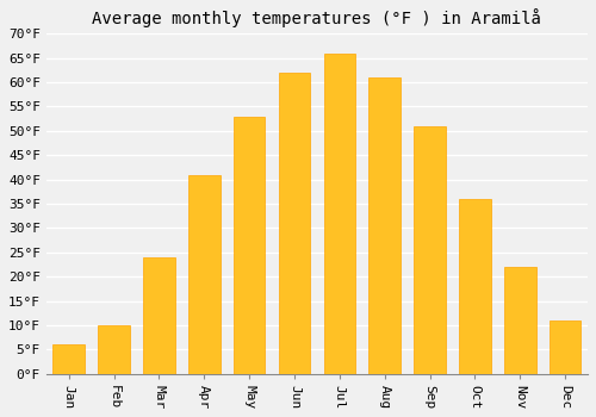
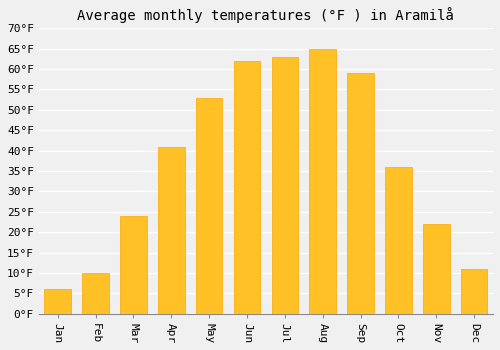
Jul: 66°F -> 63°F
Aug: 61°F -> 65°F
Sep: 51°F -> 59°F
